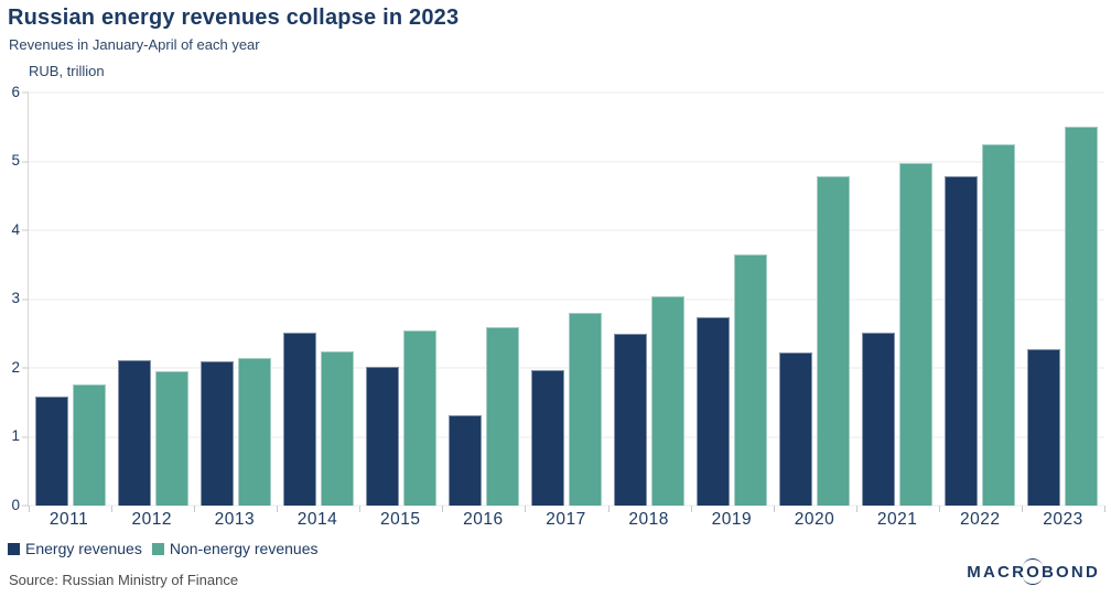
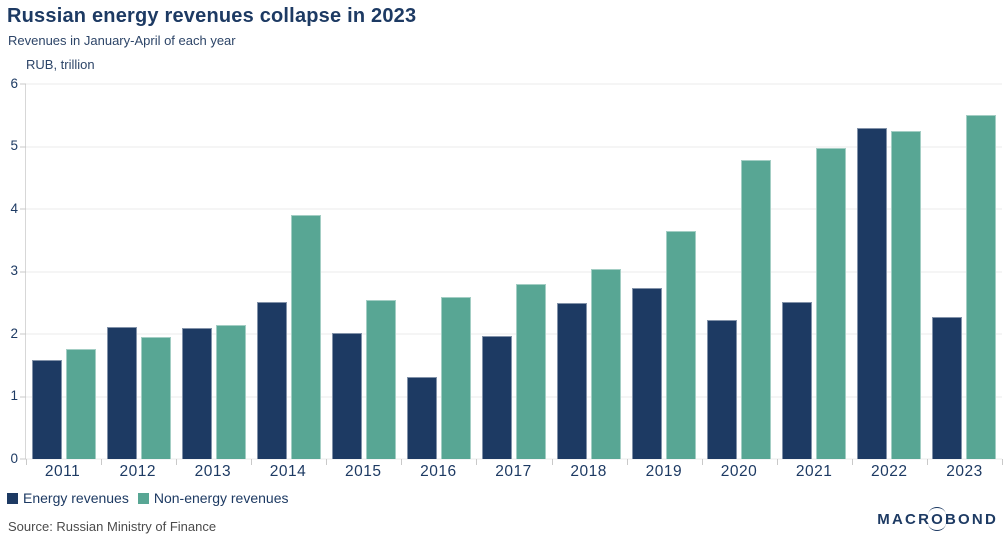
Non-energy revenues/2014: 2.2 -> 3.9
Energy revenues/2022: 4.8 -> 5.3
